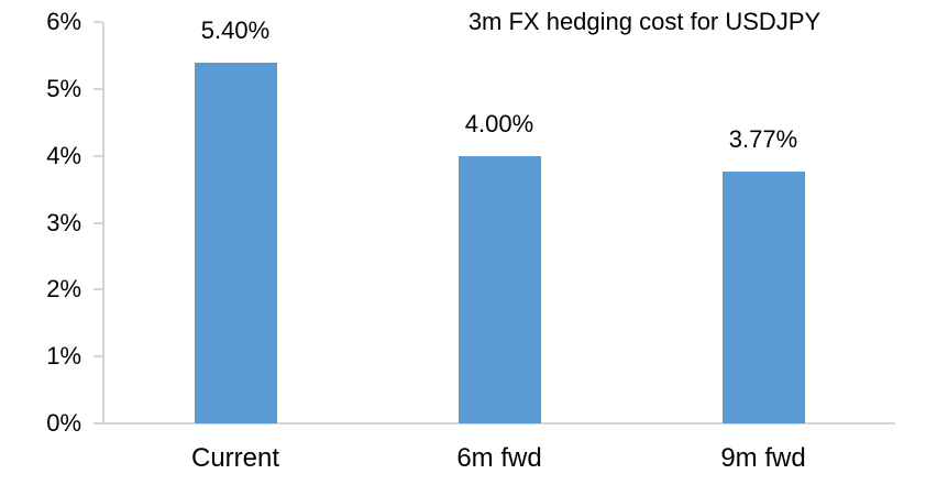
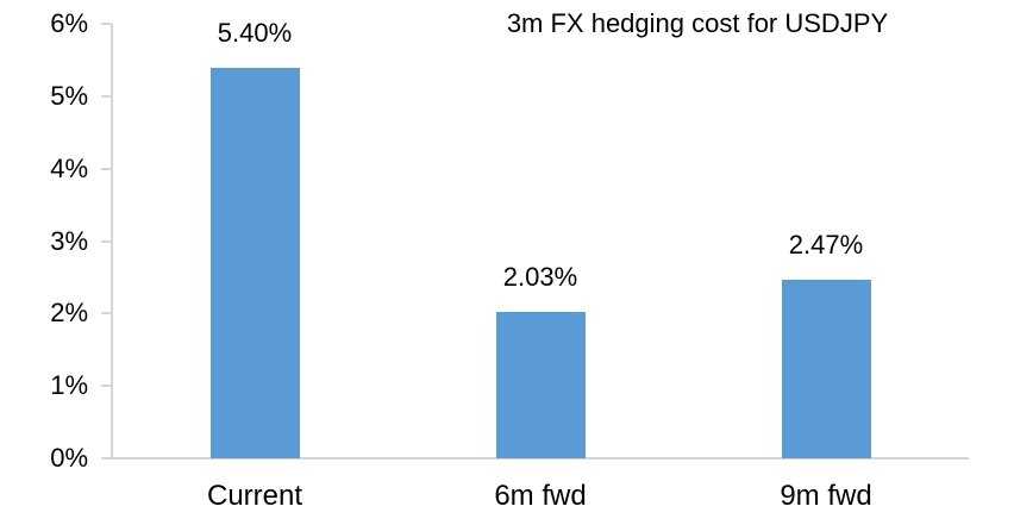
6m fwd: 4.00% -> 2.03%
9m fwd: 3.77% -> 2.47%
